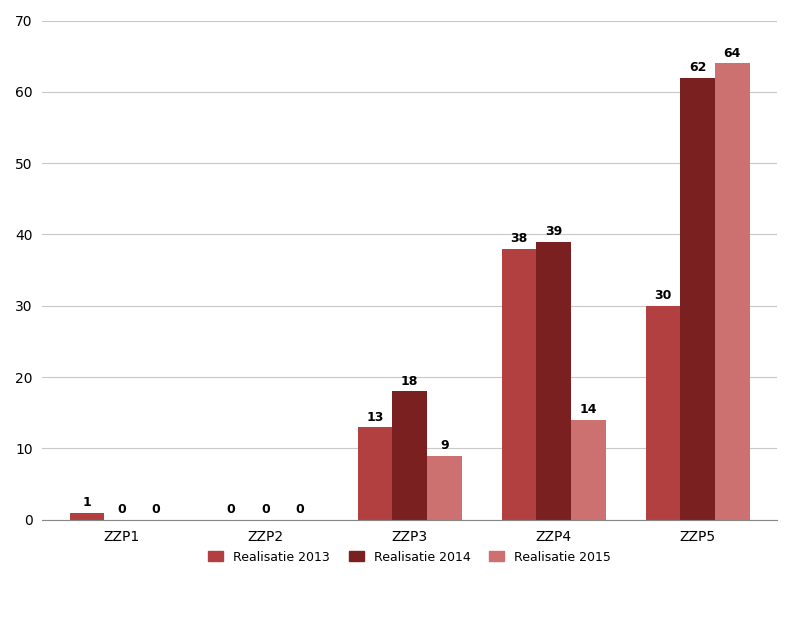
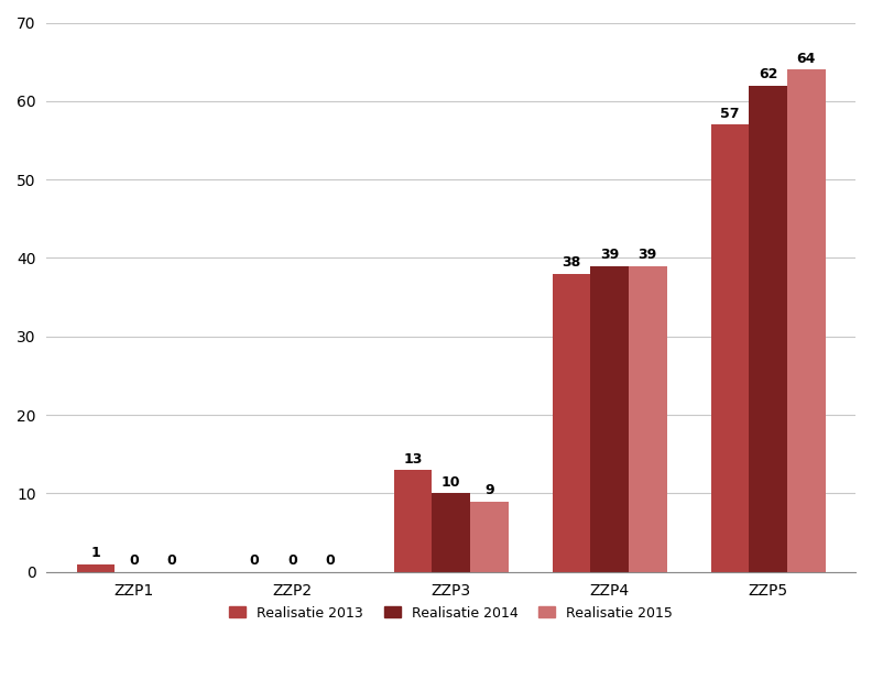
Realisatie 2014/ZZP3: 18 -> 10
Realisatie 2015/ZZP4: 14 -> 39
Realisatie 2013/ZZP5: 30 -> 57
